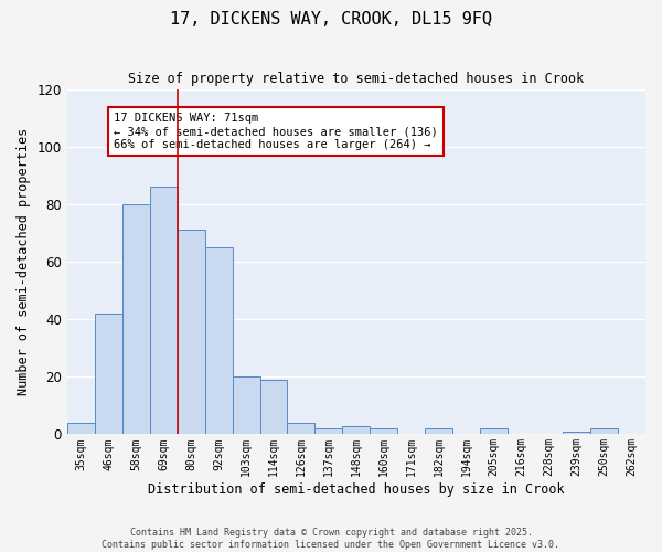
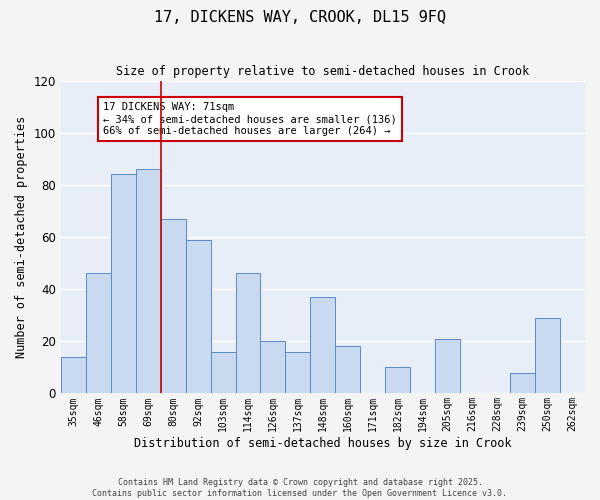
35sqm: 4 -> 14
46sqm: 42 -> 46
58sqm: 80 -> 84
80sqm: 71 -> 67
92sqm: 65 -> 59
103sqm: 20 -> 16
114sqm: 19 -> 46
126sqm: 4 -> 20
137sqm: 2 -> 16
148sqm: 3 -> 37
160sqm: 2 -> 18
182sqm: 2 -> 10
205sqm: 2 -> 21
239sqm: 1 -> 8
250sqm: 2 -> 29
